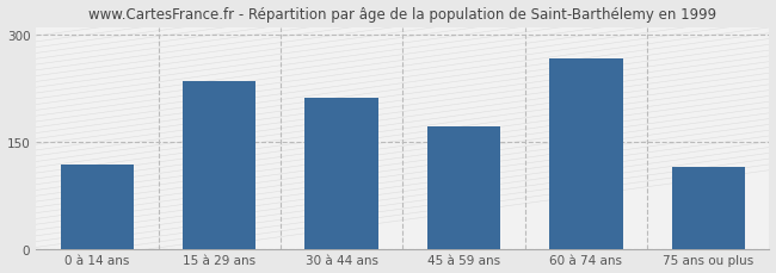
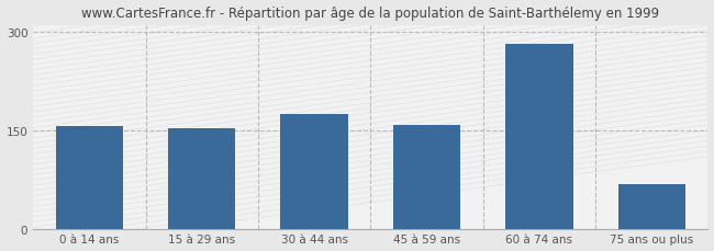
0 à 14 ans: 118 -> 157
15 à 29 ans: 234 -> 153
30 à 44 ans: 212 -> 175
45 à 59 ans: 172 -> 158
60 à 74 ans: 266 -> 282
75 ans ou plus: 114 -> 68
